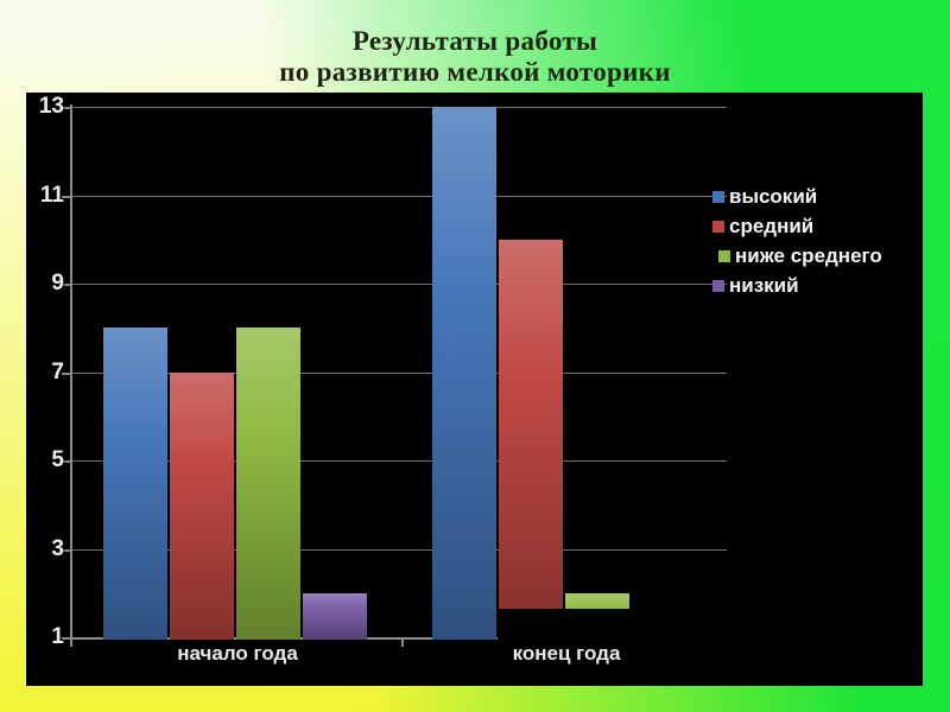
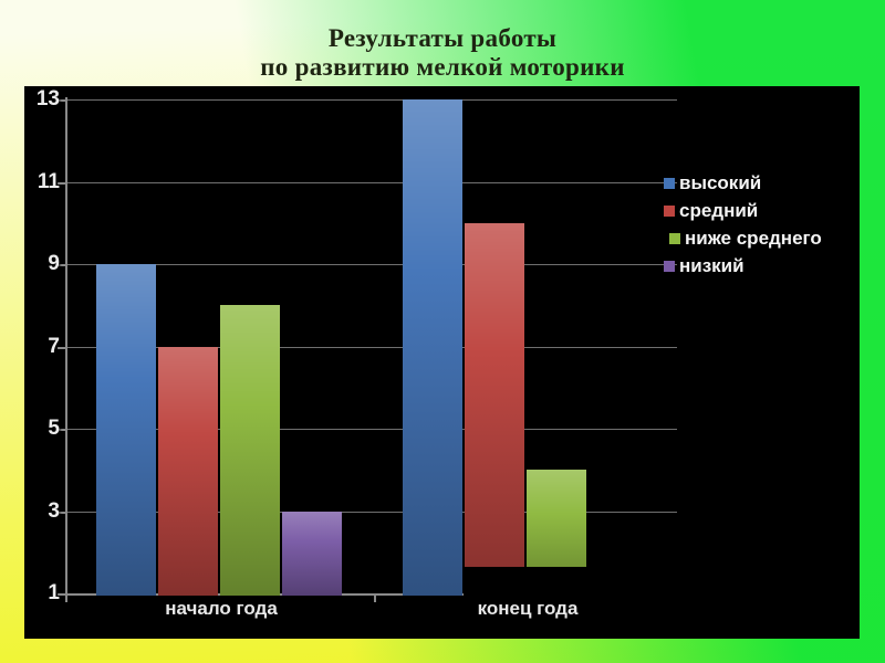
высокий/начало года: 8 -> 9
низкий/начало года: 2 -> 3
ниже среднего/конец года: 2 -> 4
